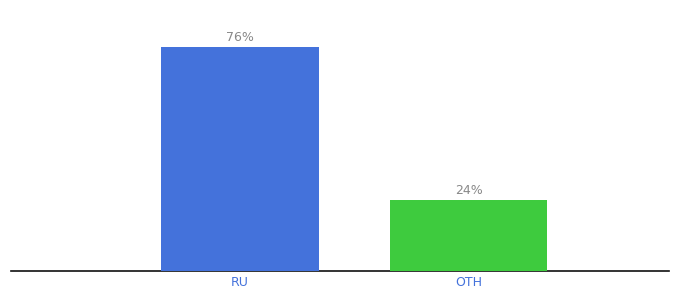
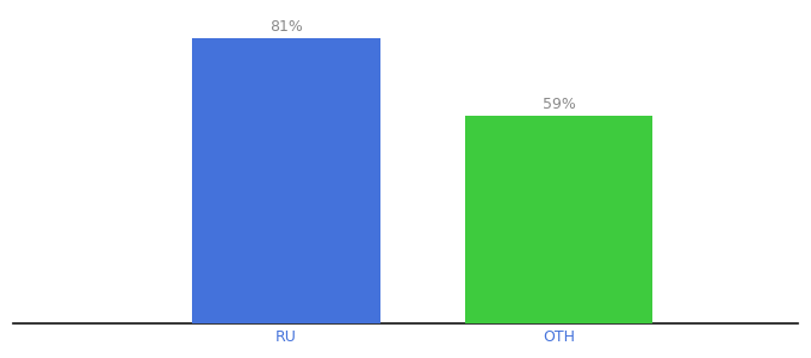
RU: 76% -> 81%
OTH: 24% -> 59%
